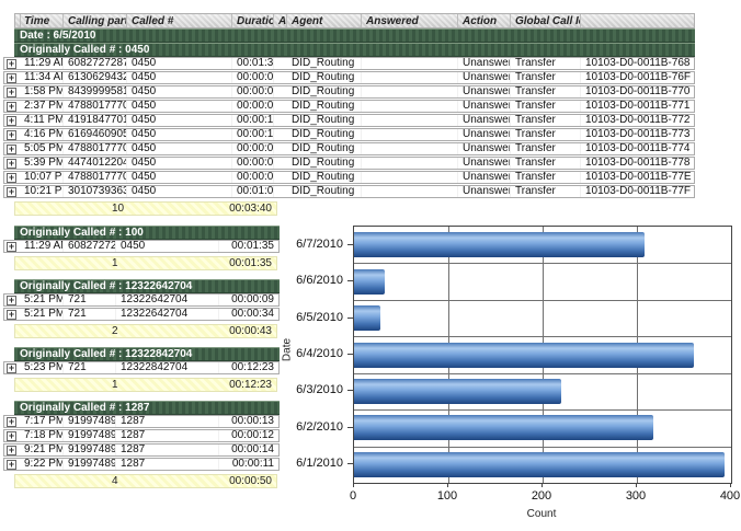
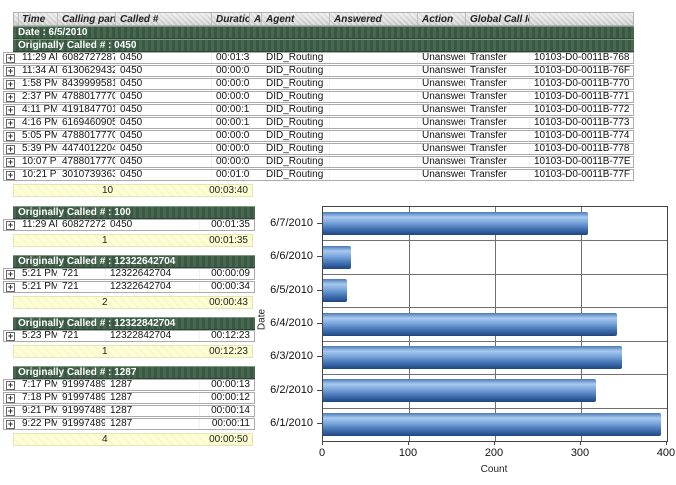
6/4/2010: 360 -> 340
6/3/2010: 220 -> 350
